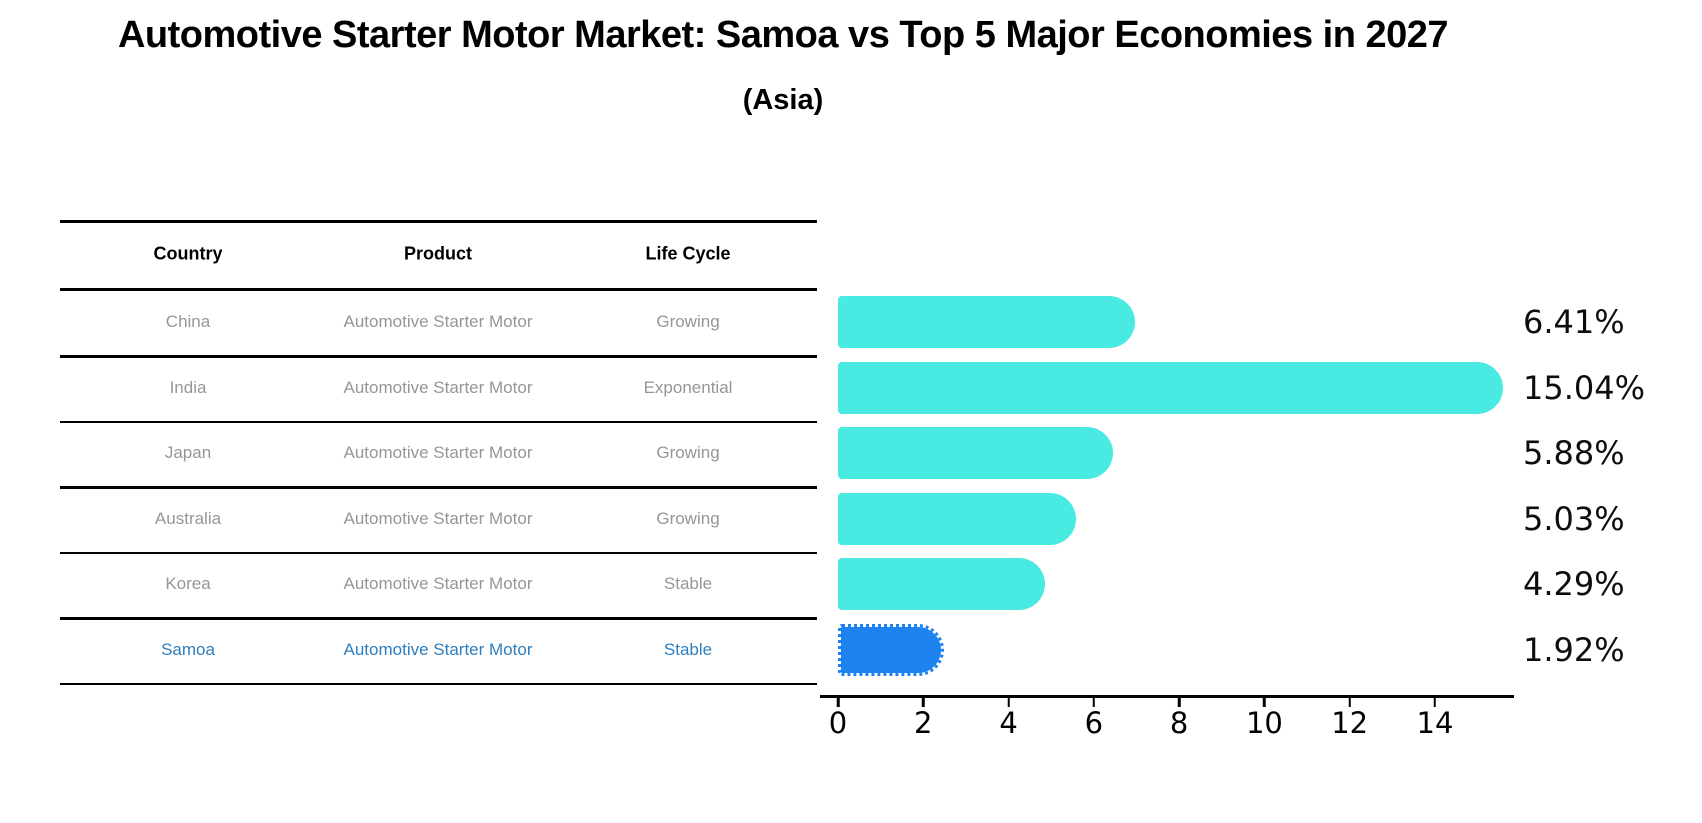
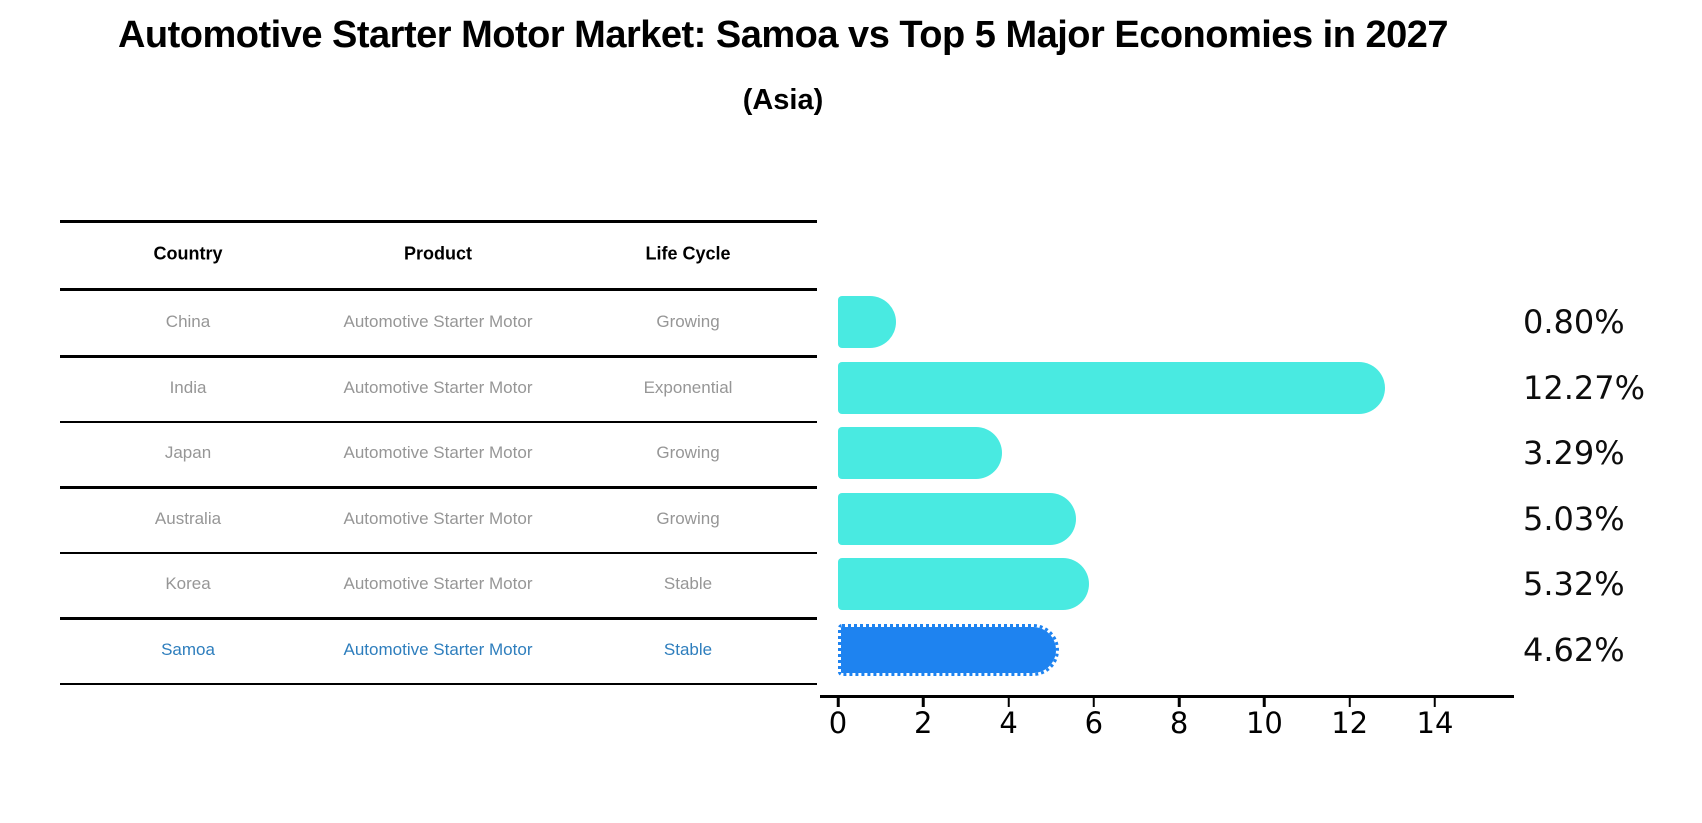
China: 6.41% -> 0.80%
India: 15.04% -> 12.27%
Japan: 5.88% -> 3.29%
Korea: 4.29% -> 5.32%
Samoa: 1.92% -> 4.62%
